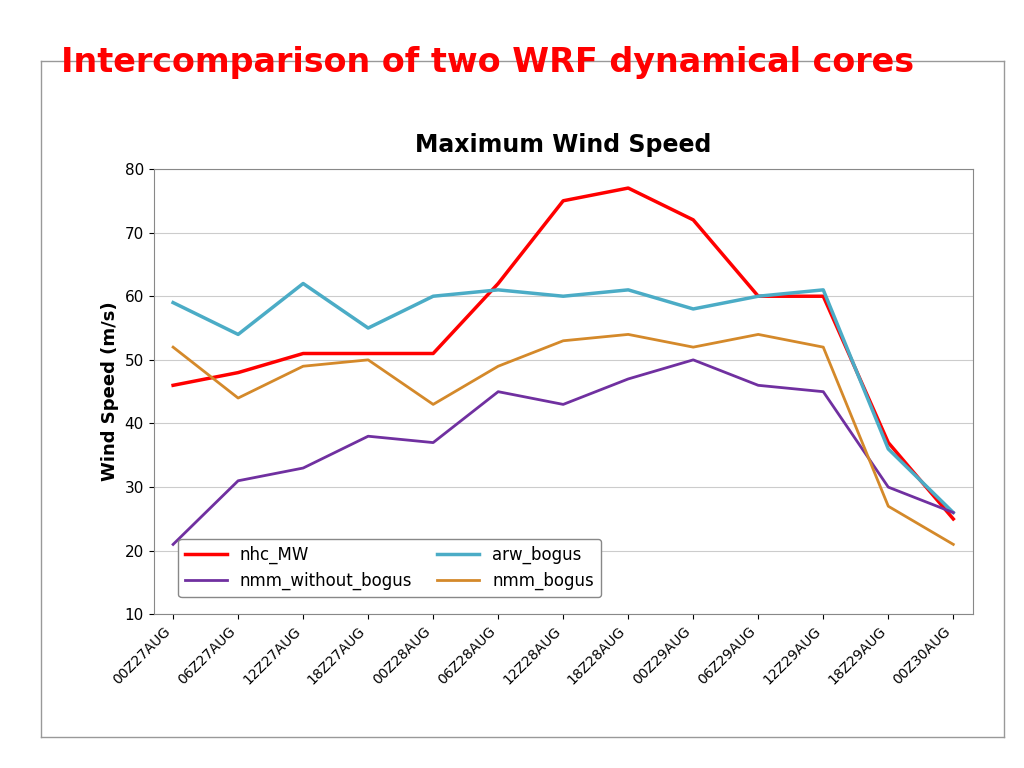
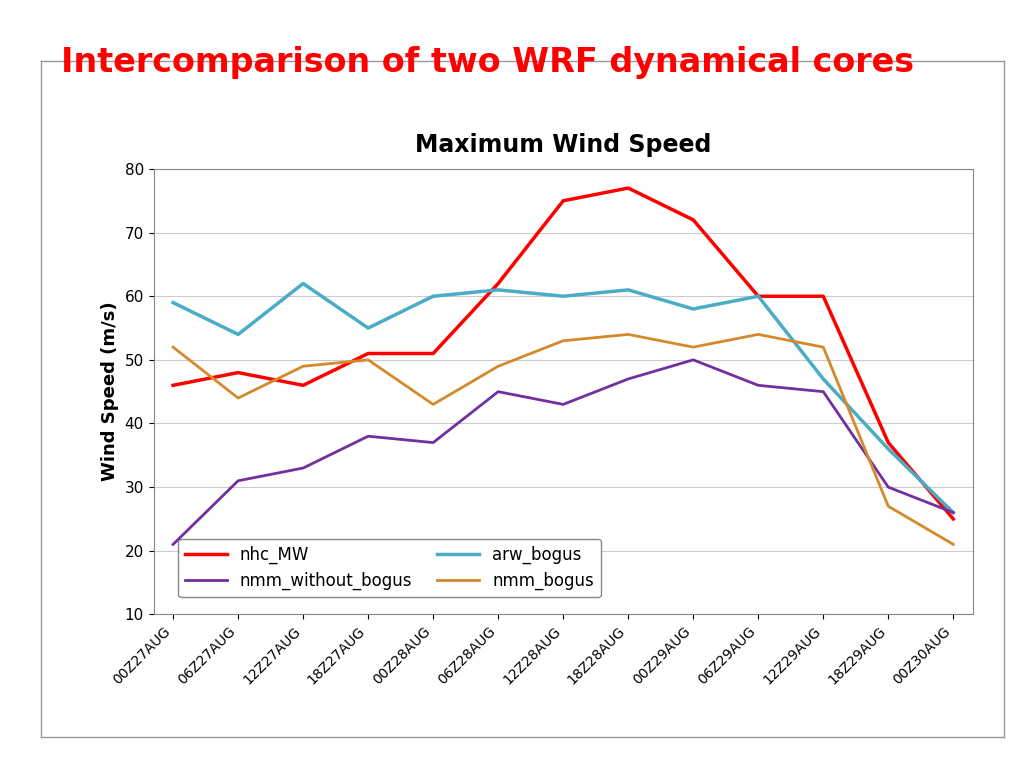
nhc_MW/12Z27AUG: 51 -> 46
arw_bogus/12Z29AUG: 61 -> 47
